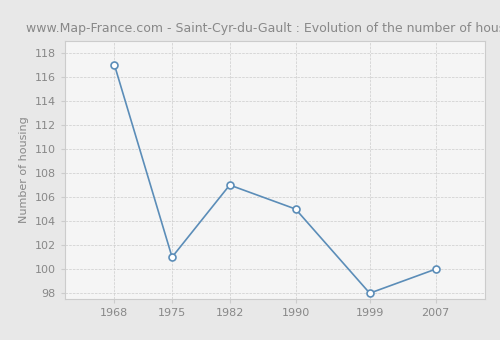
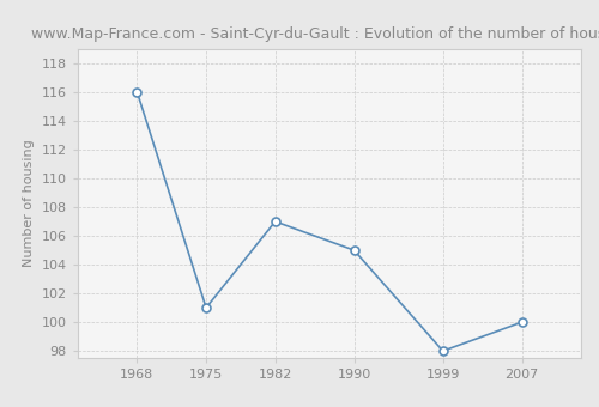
1968: 117 -> 116
